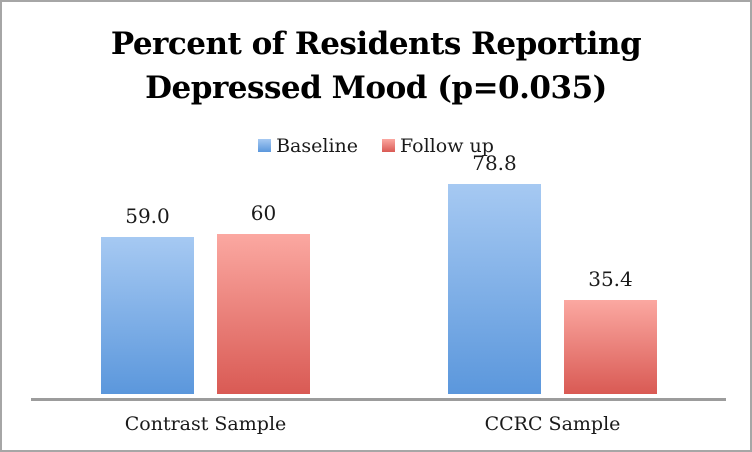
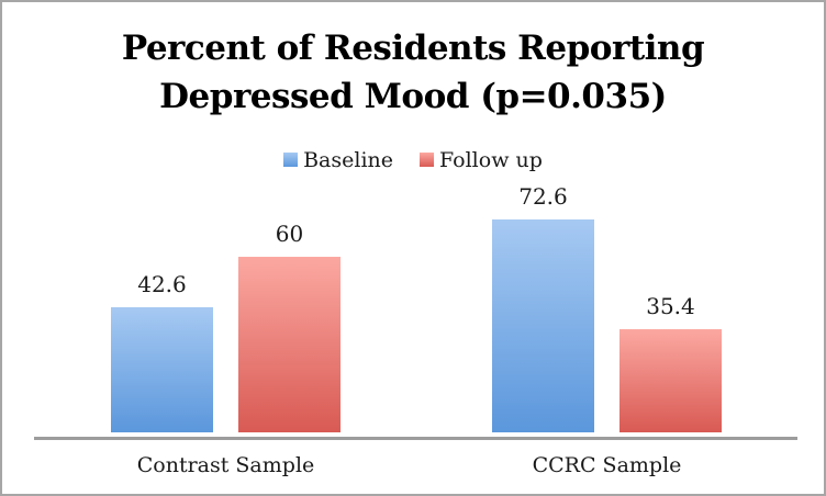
Baseline/Contrast Sample: 59.0 -> 42.6
Baseline/CCRC Sample: 78.8 -> 72.6
